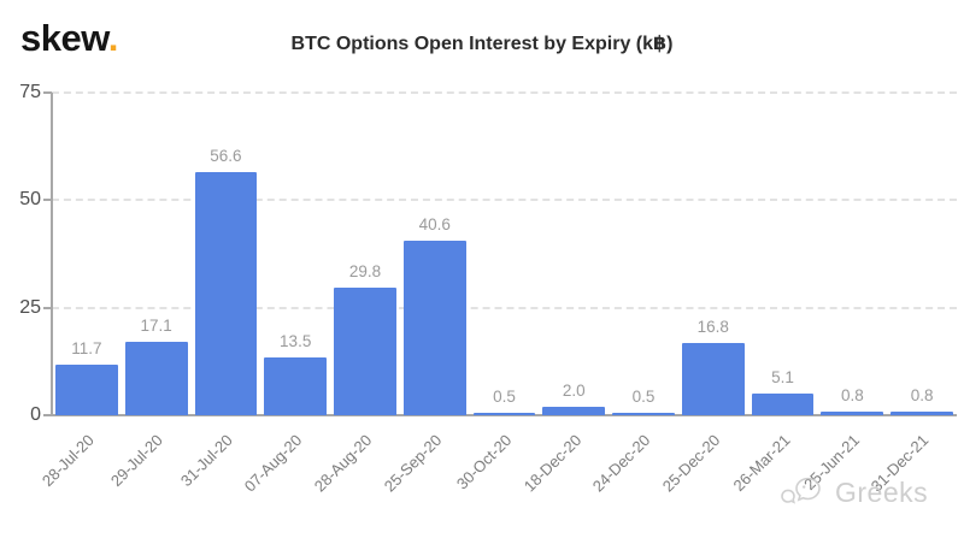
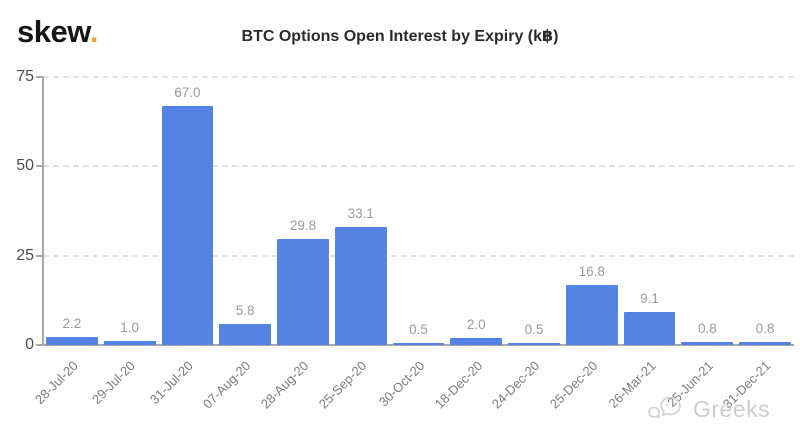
28-Jul-20: 11.7 -> 2.2
29-Jul-20: 17.1 -> 1.0
31-Jul-20: 56.6 -> 67.0
07-Aug-20: 13.5 -> 5.8
25-Sep-20: 40.6 -> 33.1
26-Mar-21: 5.1 -> 9.1
